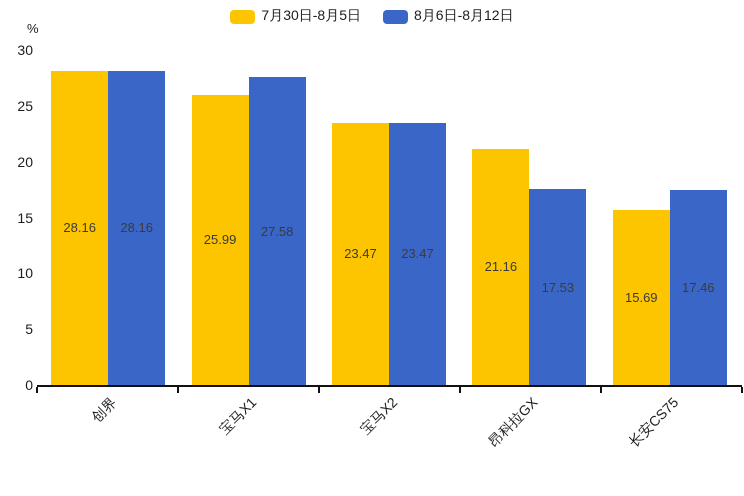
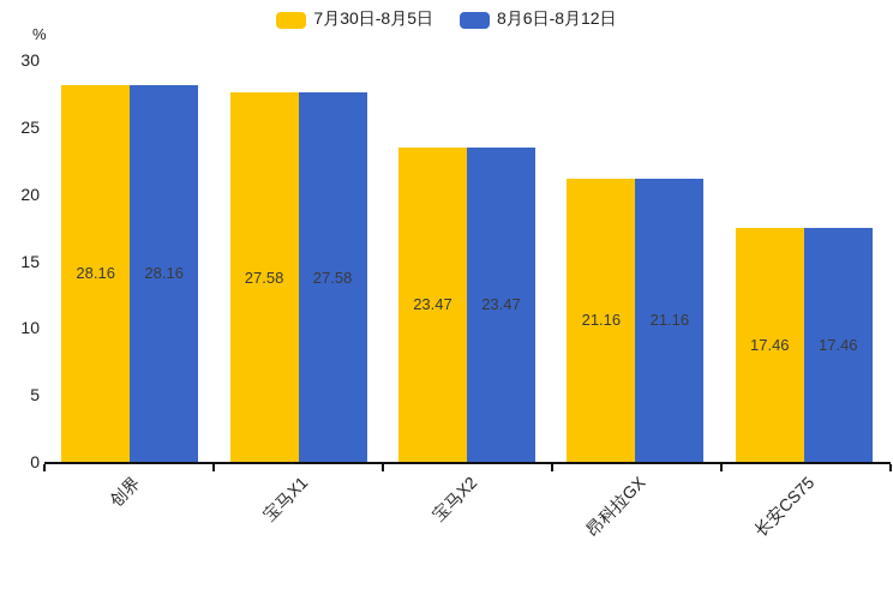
7月30日-8月5日/宝马X1: 25.99 -> 27.58
8月6日-8月12日/昂科拉GX: 17.53 -> 21.16
7月30日-8月5日/长安CS75: 15.69 -> 17.46
